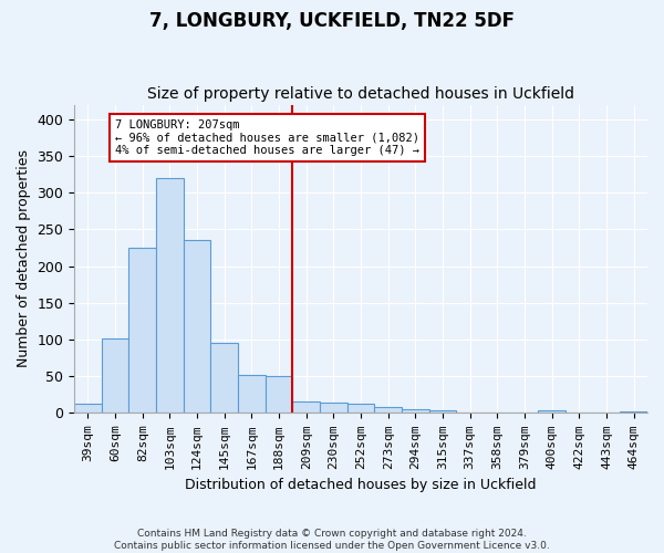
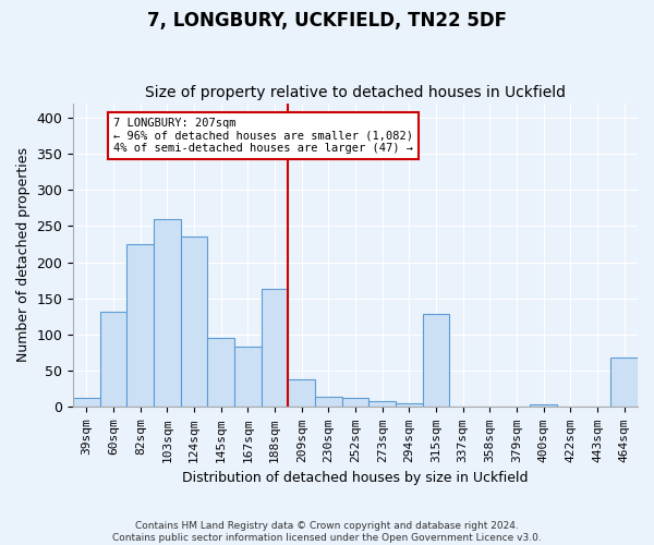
60sqm: 102 -> 132
103sqm: 320 -> 260
167sqm: 52 -> 84
188sqm: 51 -> 164
209sqm: 16 -> 38
315sqm: 3 -> 128
464sqm: 2 -> 68
